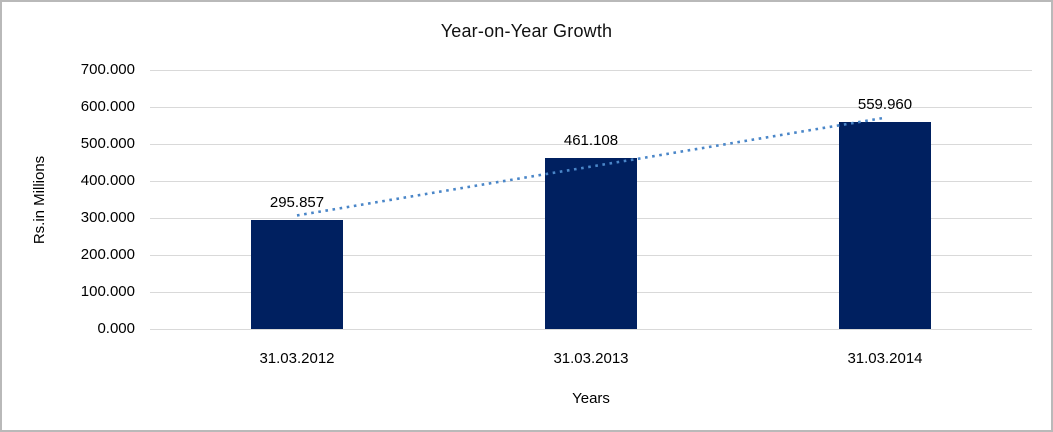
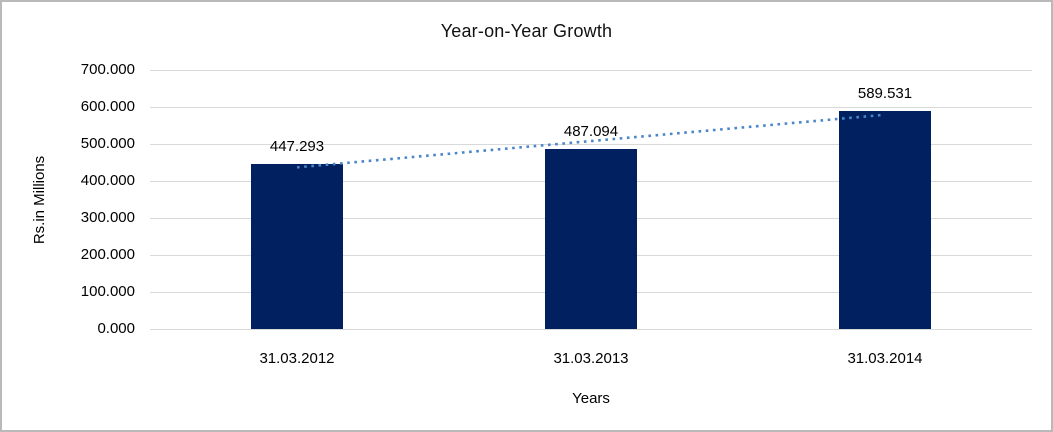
31.03.2012: 295.857 -> 447.293
31.03.2013: 461.108 -> 487.094
31.03.2014: 559.960 -> 589.531
